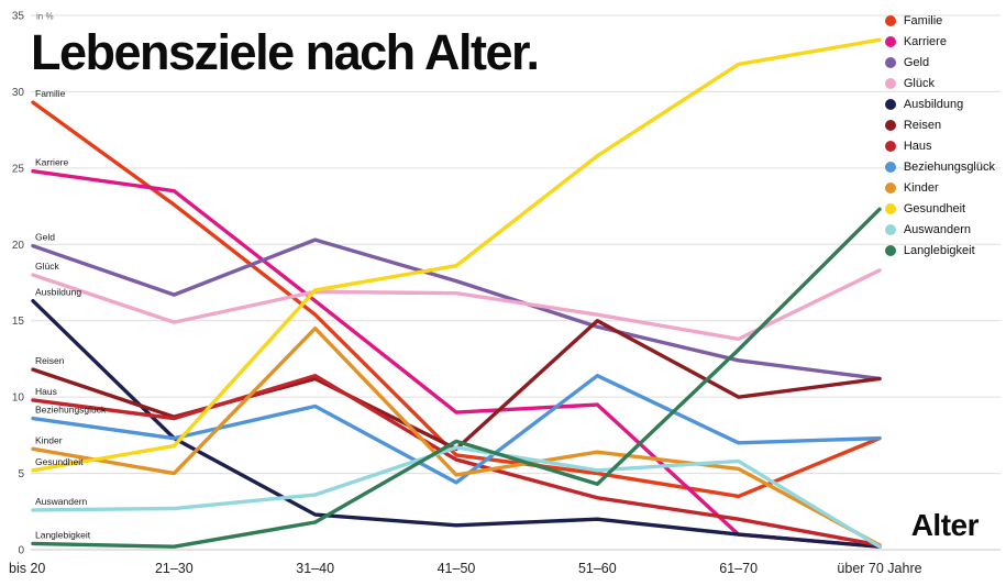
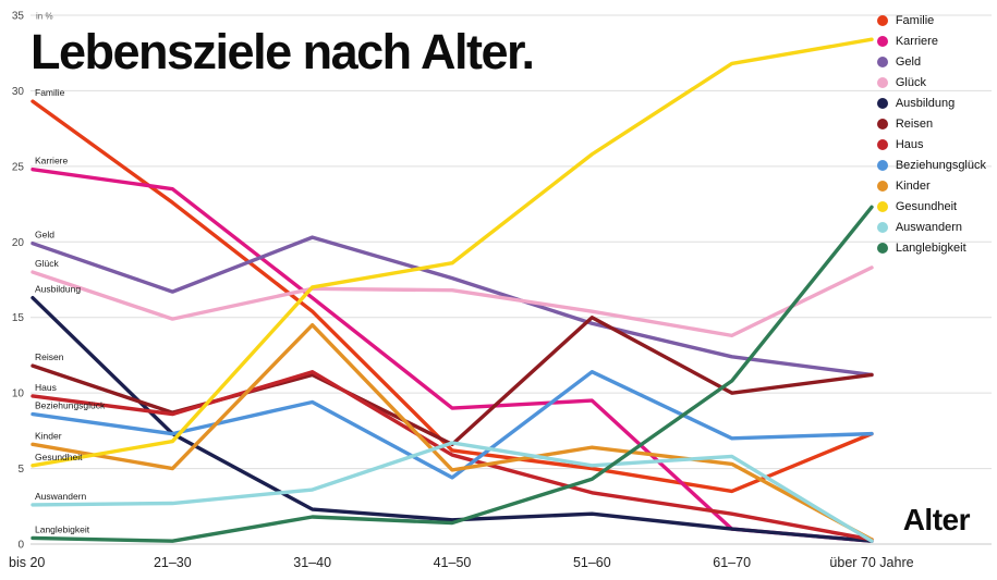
Langlebigkeit/41–50: 7.1 -> 1.4
Langlebigkeit/61–70: 13.1 -> 10.8
